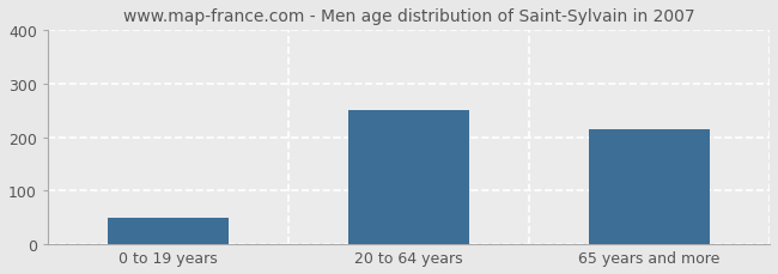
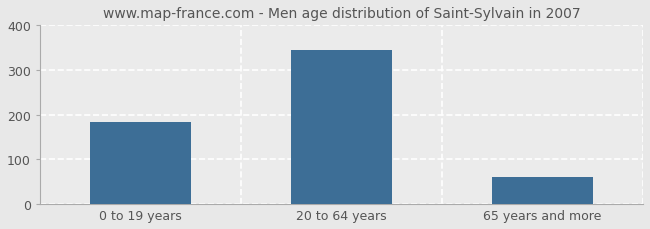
0 to 19 years: 50 -> 183
20 to 64 years: 250 -> 344
65 years and more: 215 -> 60
